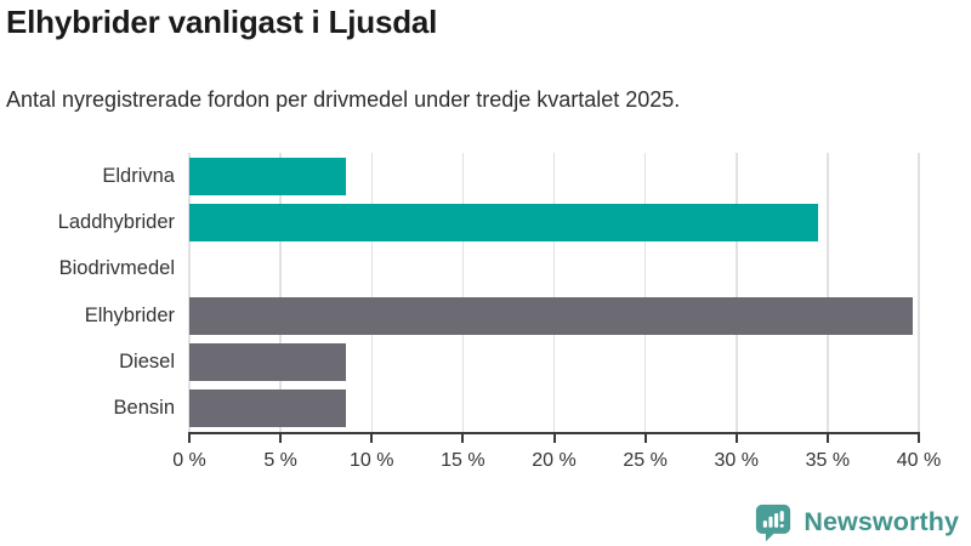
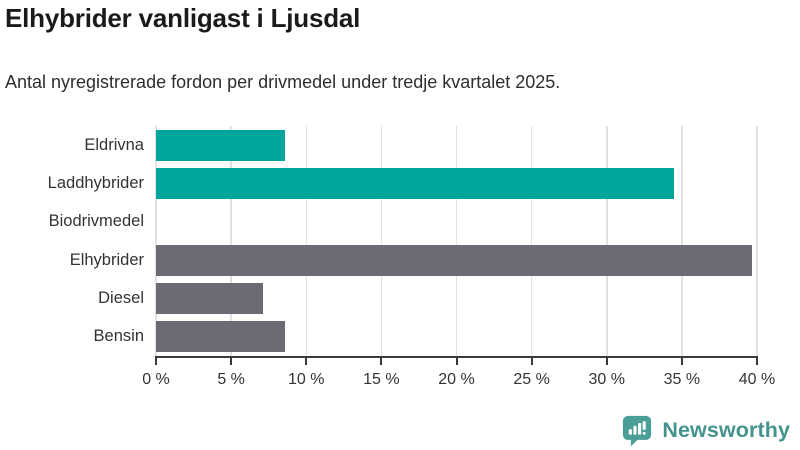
Diesel: 8.6% -> 7.1%
